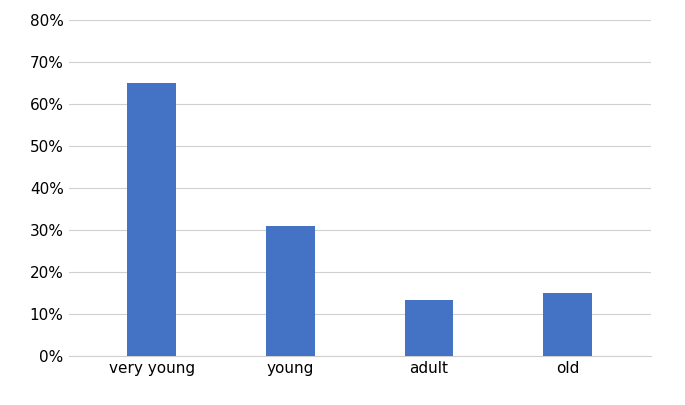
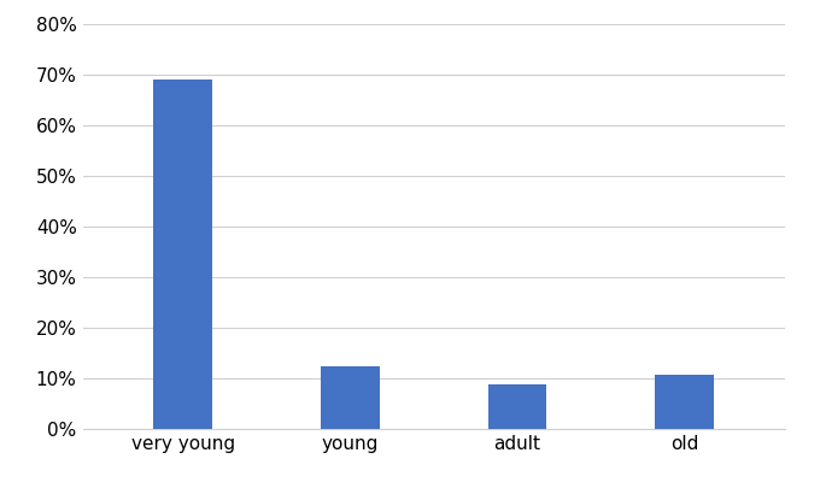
very young: 65.0% -> 69.0%
young: 31.0% -> 12.5%
adult: 13.5% -> 9.0%
old: 15.0% -> 10.7%
